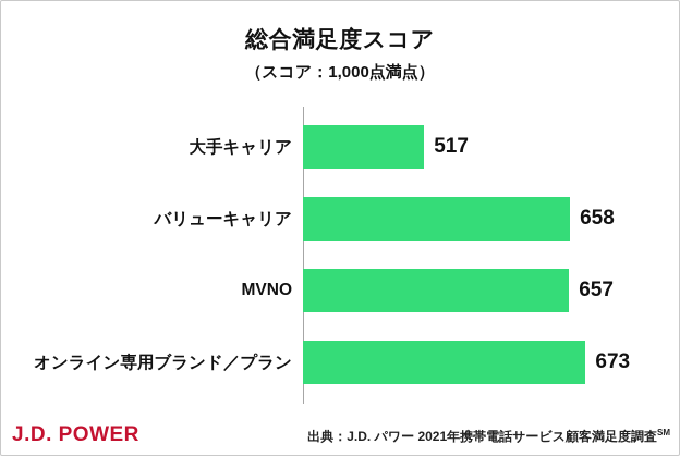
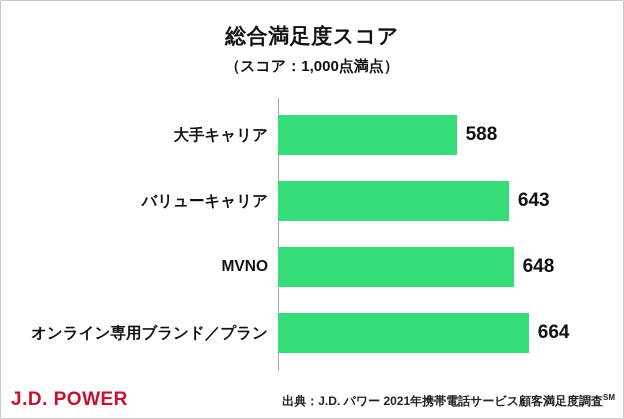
大手キャリア: 517 -> 588
バリューキャリア: 658 -> 643
MVNO: 657 -> 648
オンライン専用ブランド／プラン: 673 -> 664
